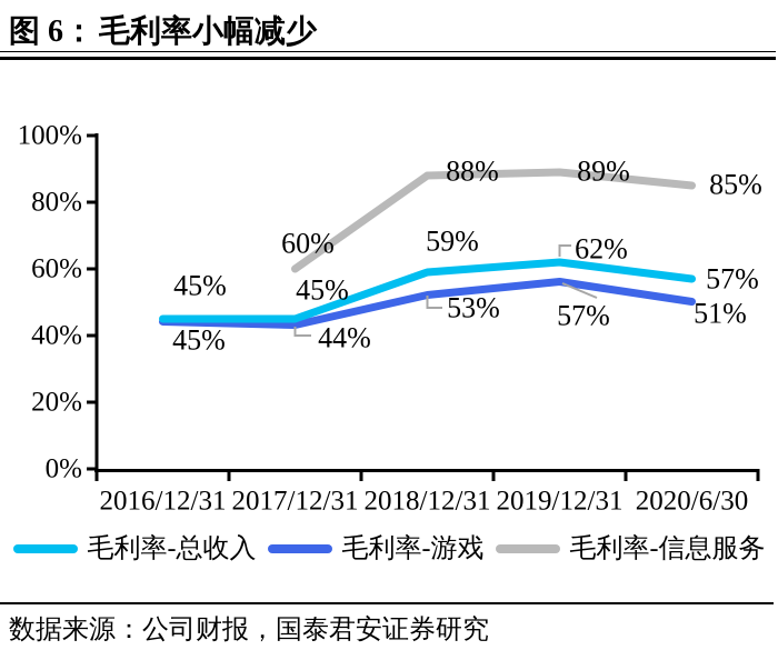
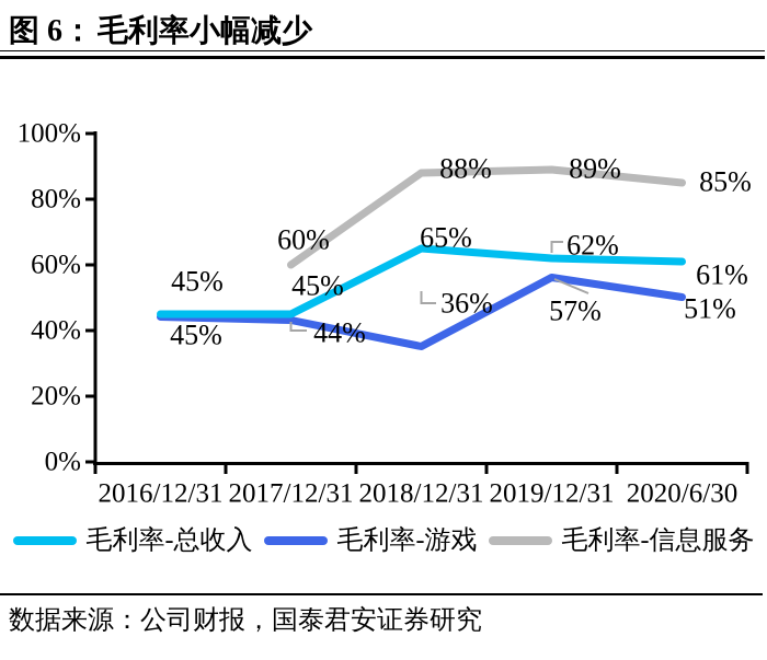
毛利率-总收入/2018/12/31: 59% -> 65%
毛利率-游戏/2018/12/31: 53% -> 36%
毛利率-总收入/2020/6/30: 57% -> 61%
